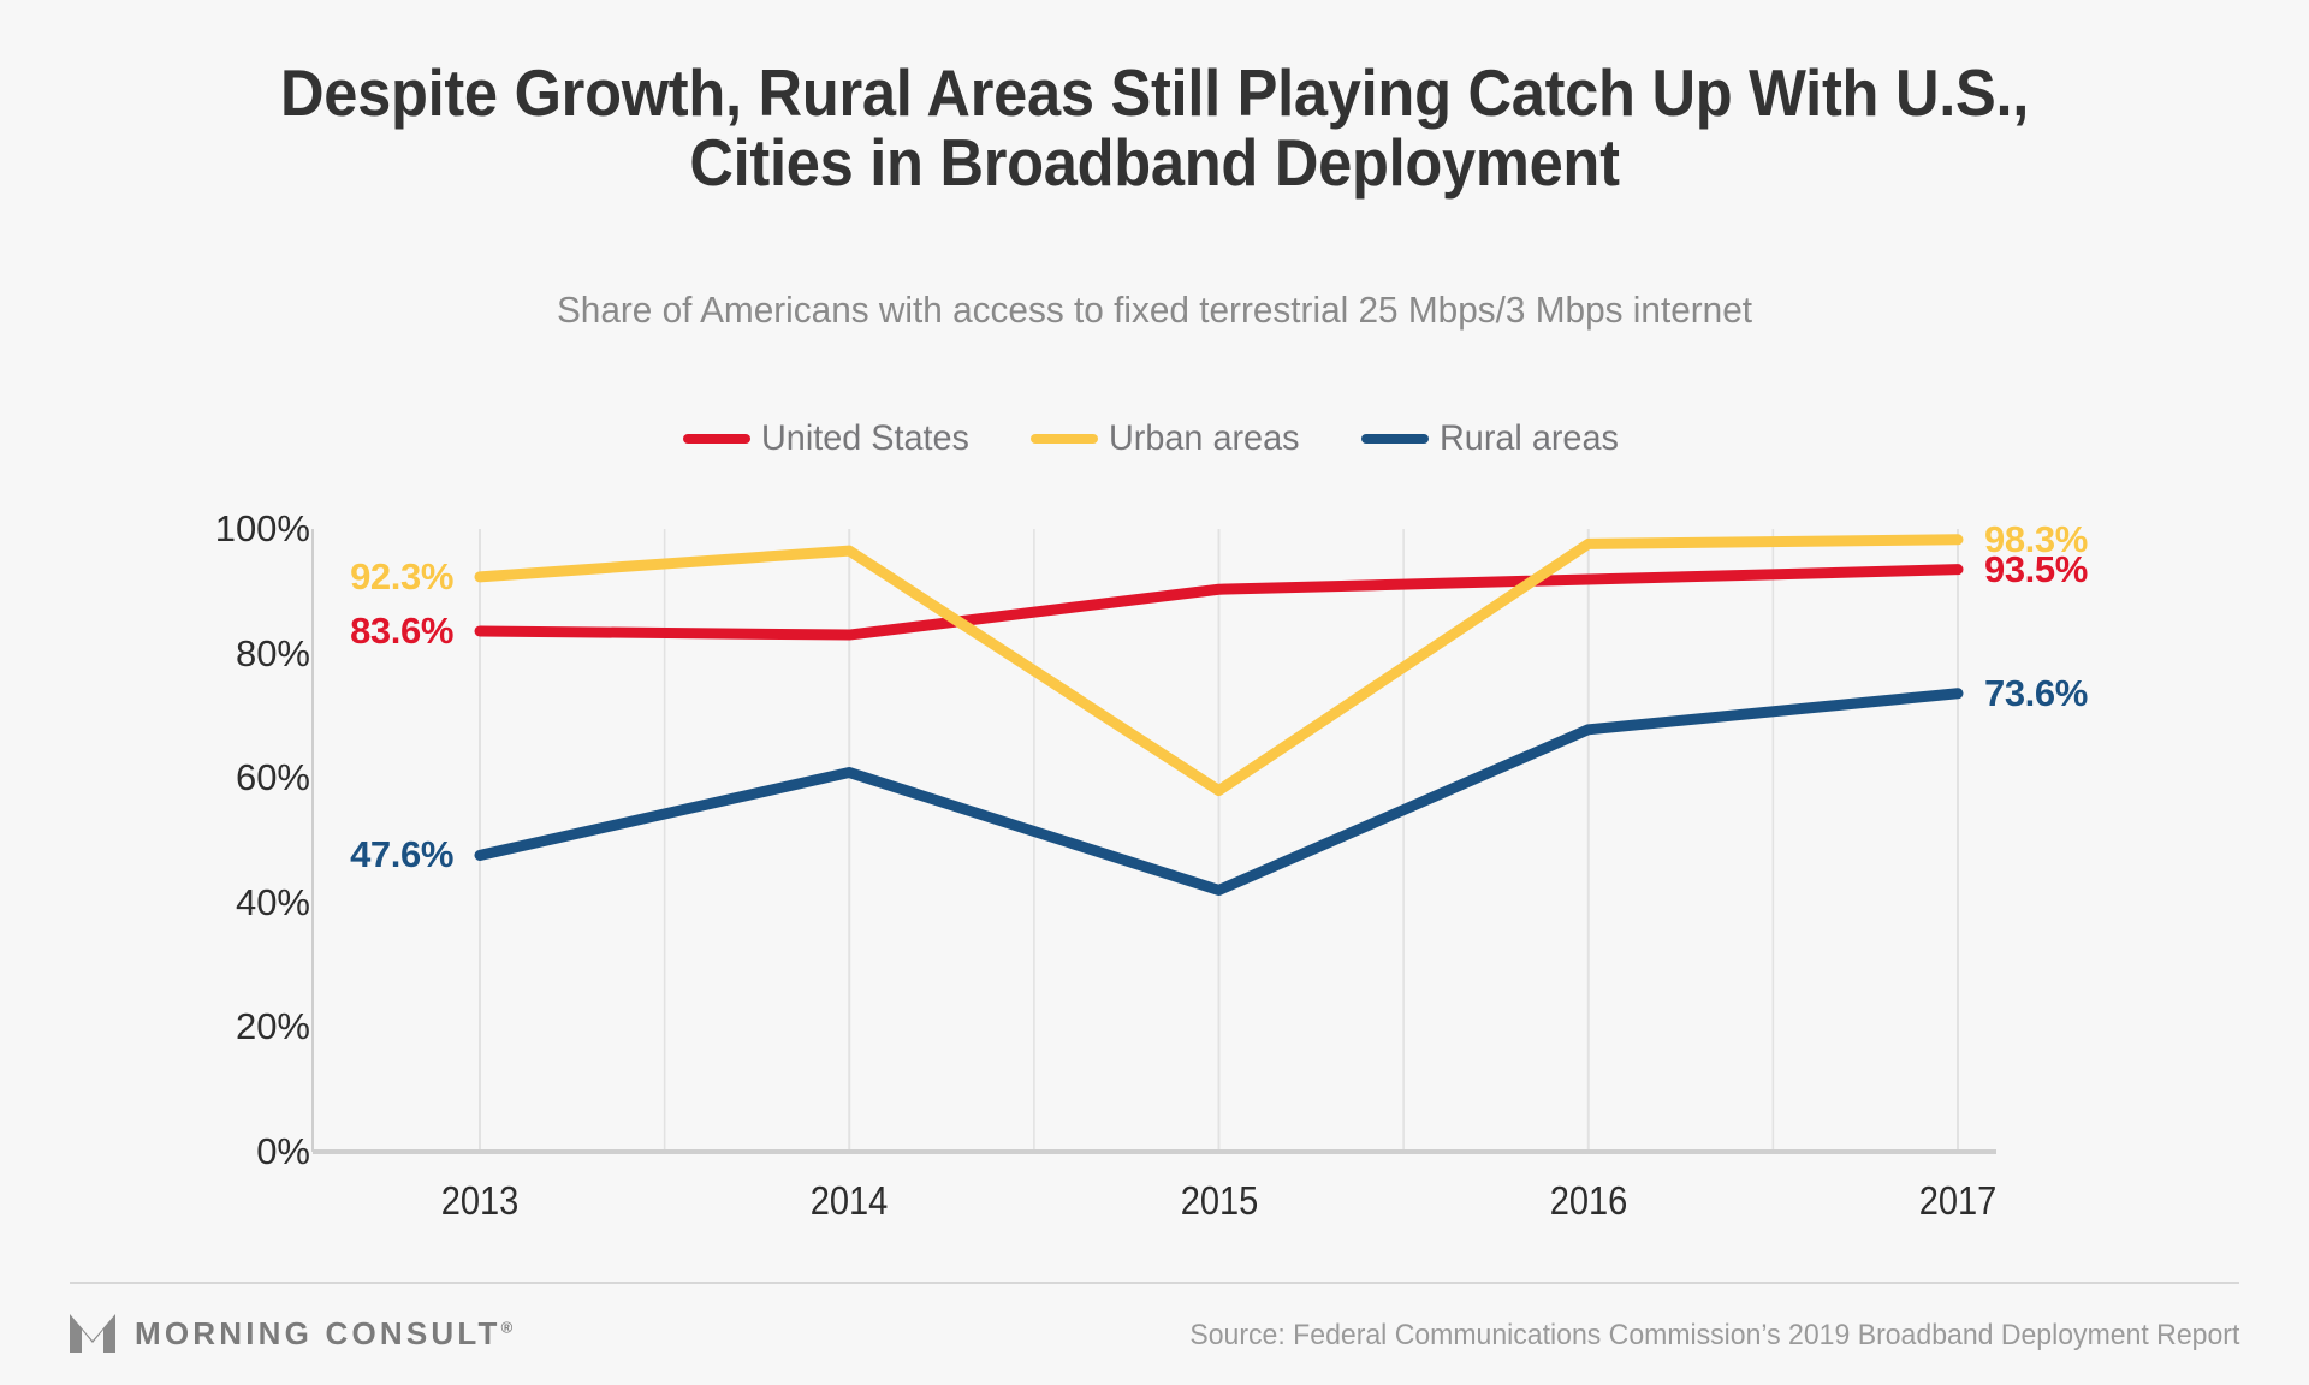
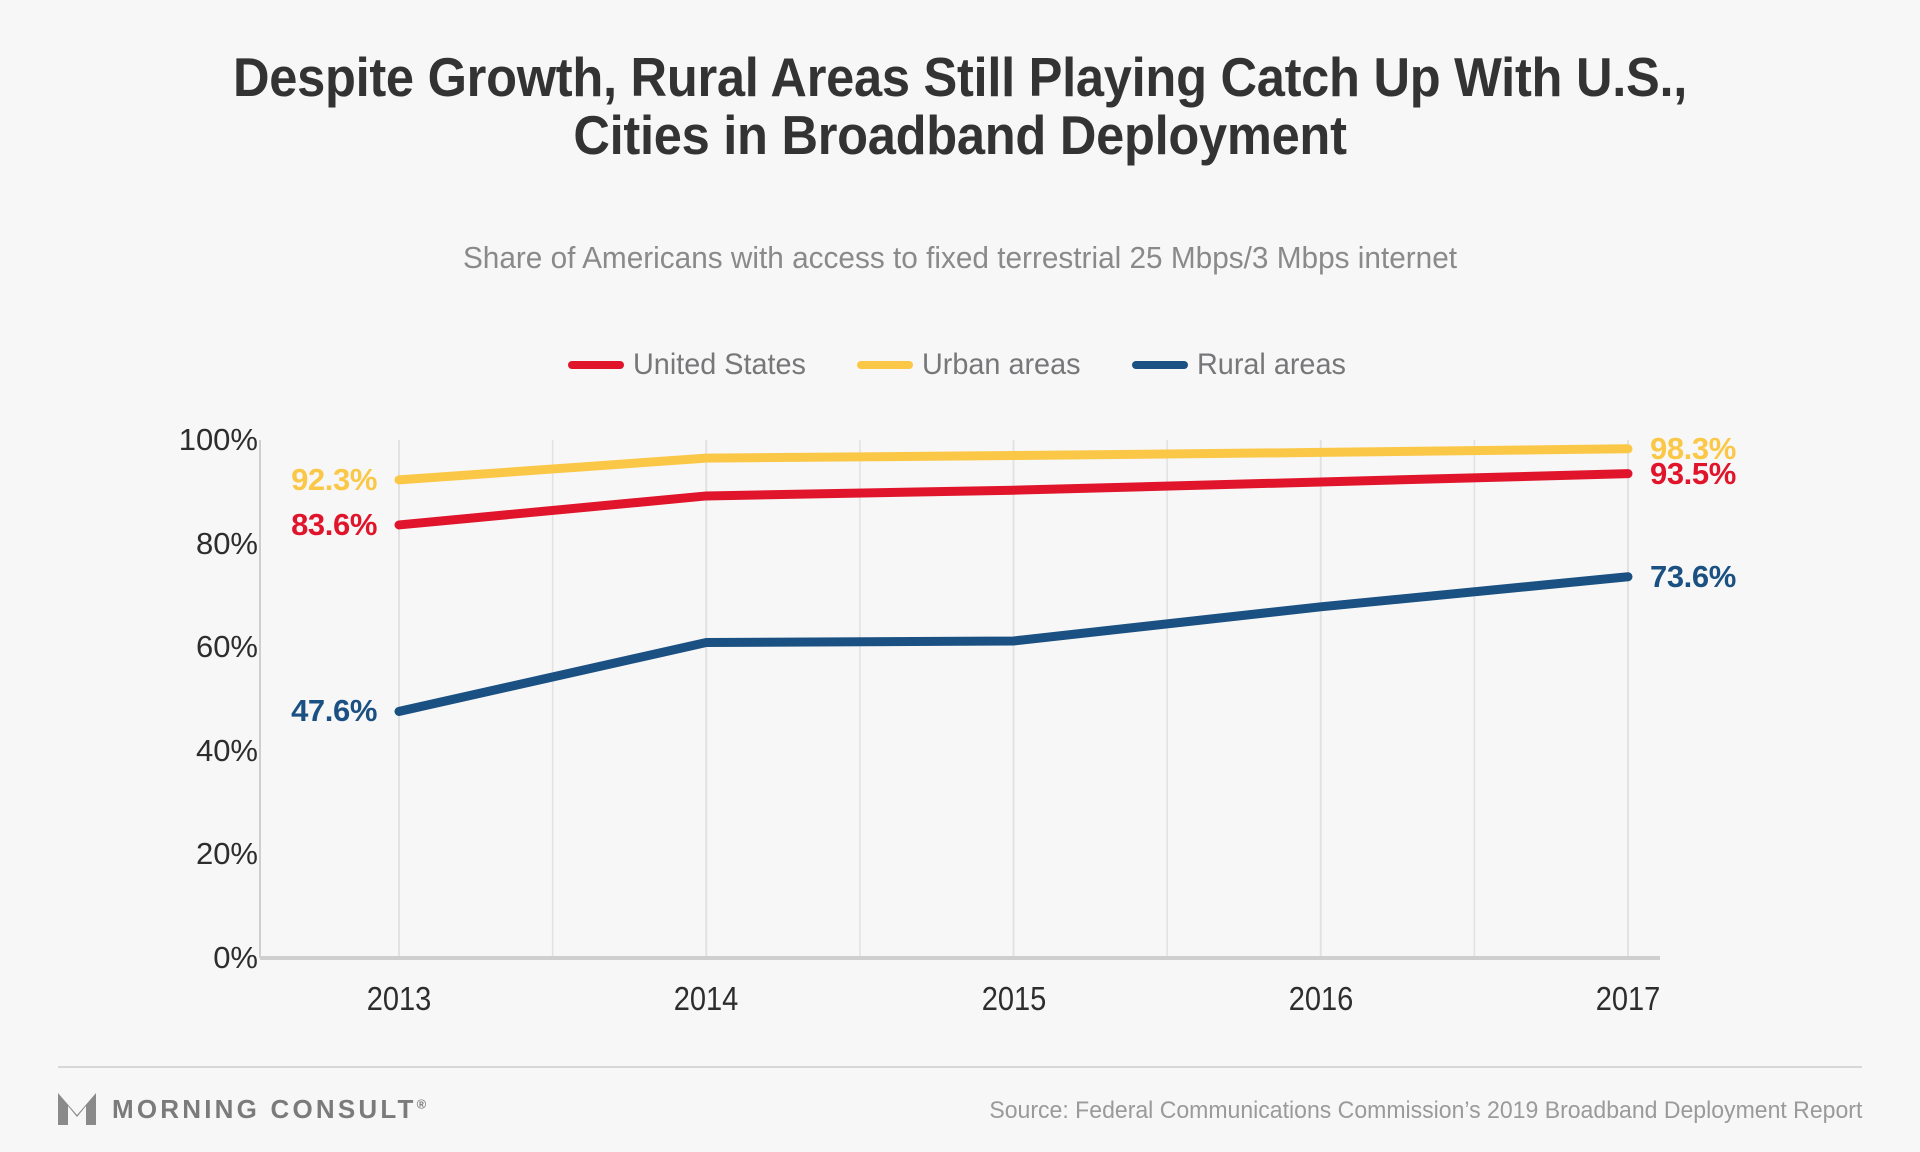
United States/2014: 83% -> 89%
Urban areas/2015: 58% -> 97%
Rural areas/2015: 42% -> 61%
